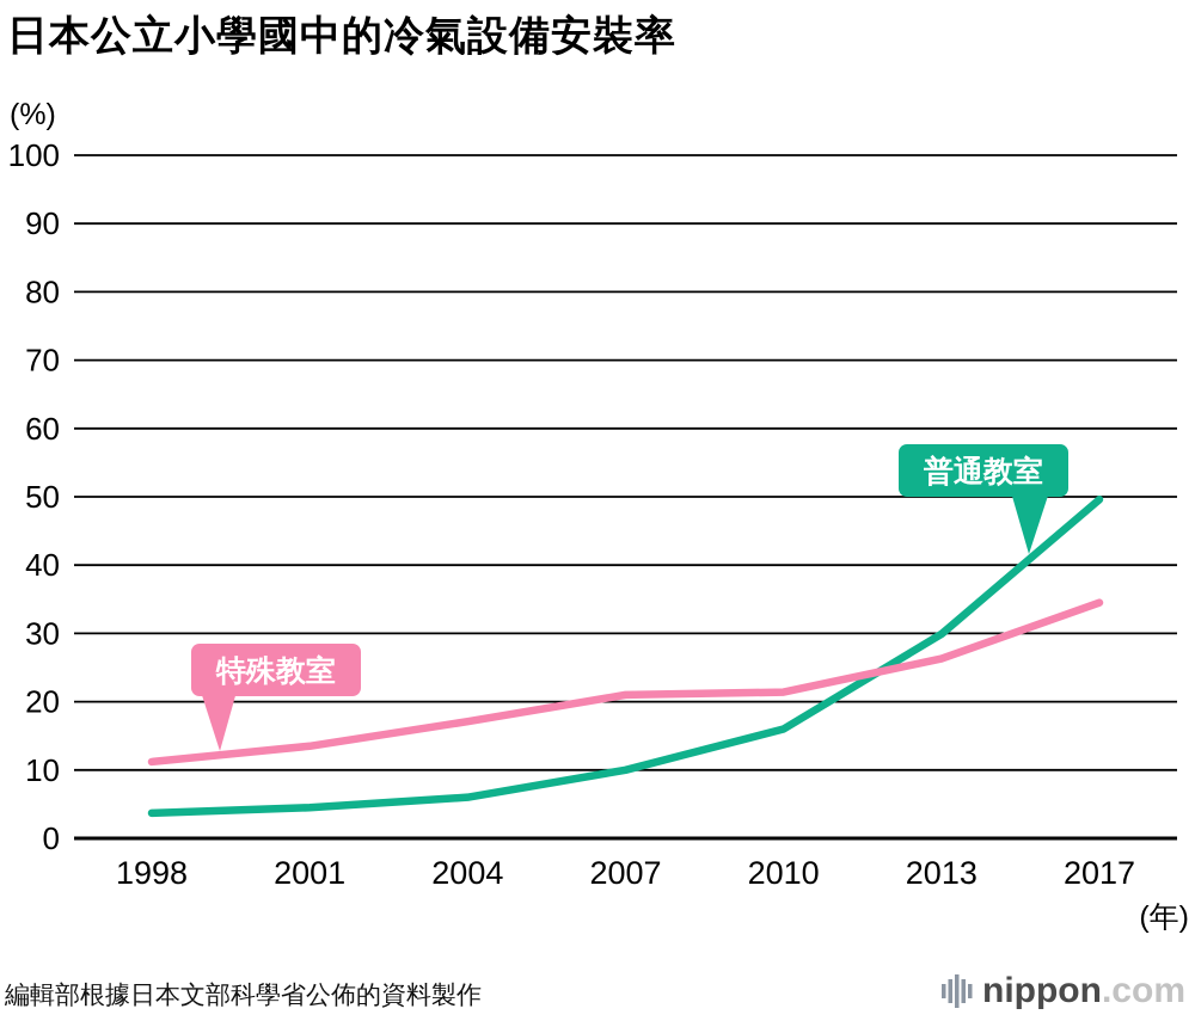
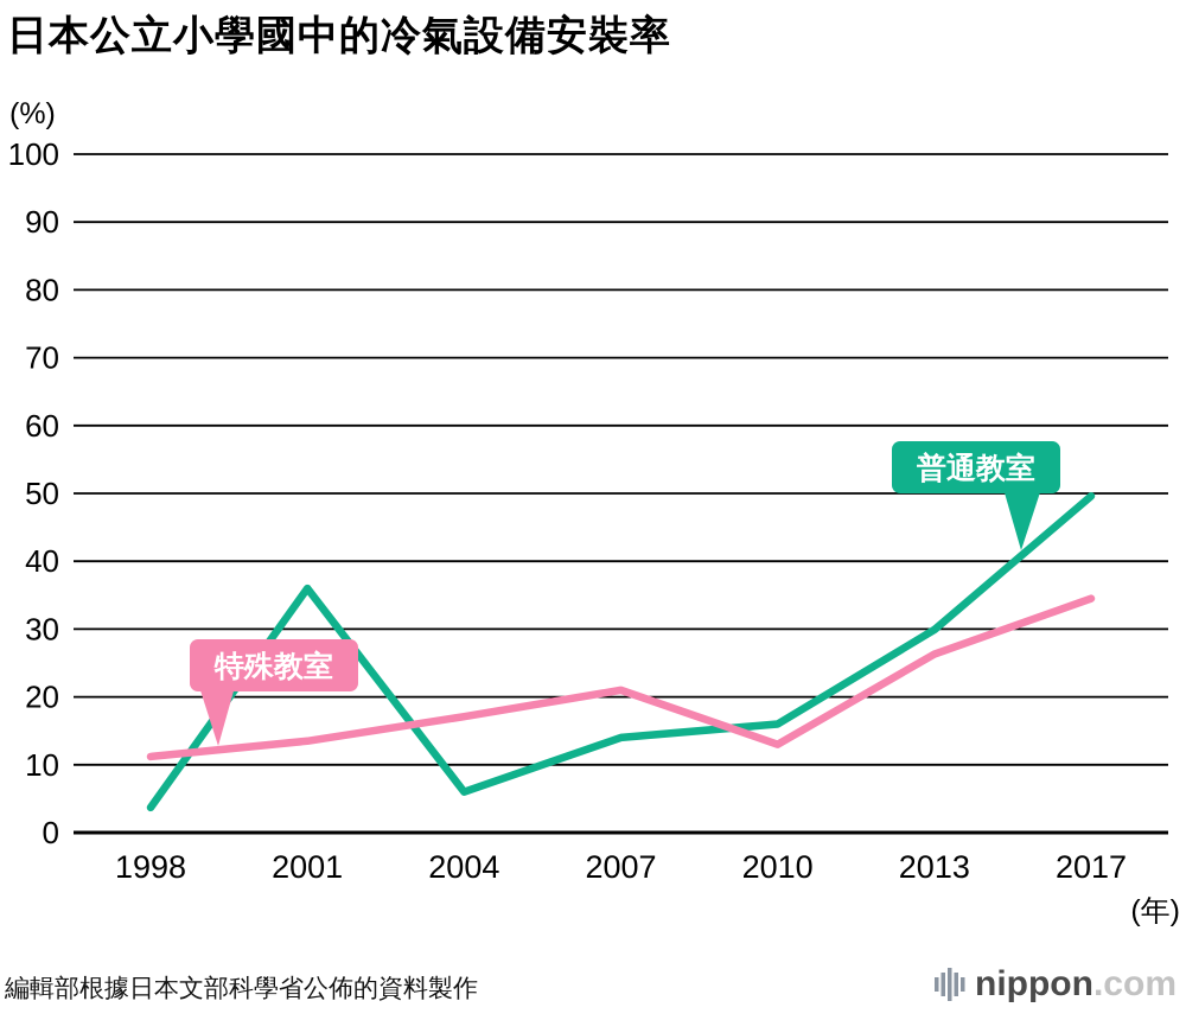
普通教室/2001: 4 -> 36
普通教室/2007: 10 -> 14
特殊教室/2010: 21 -> 13
